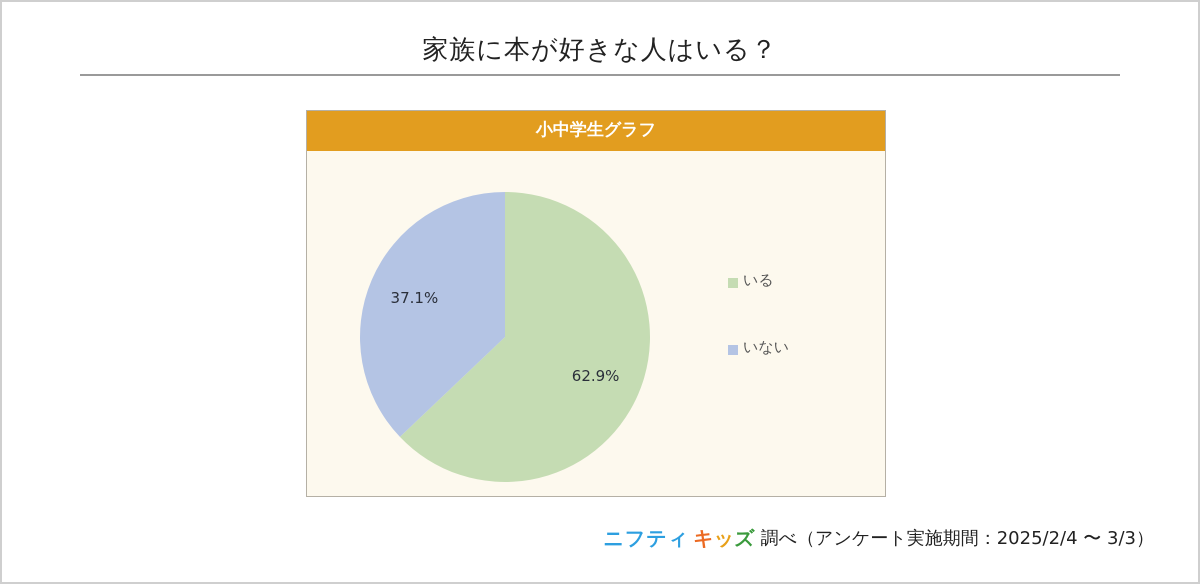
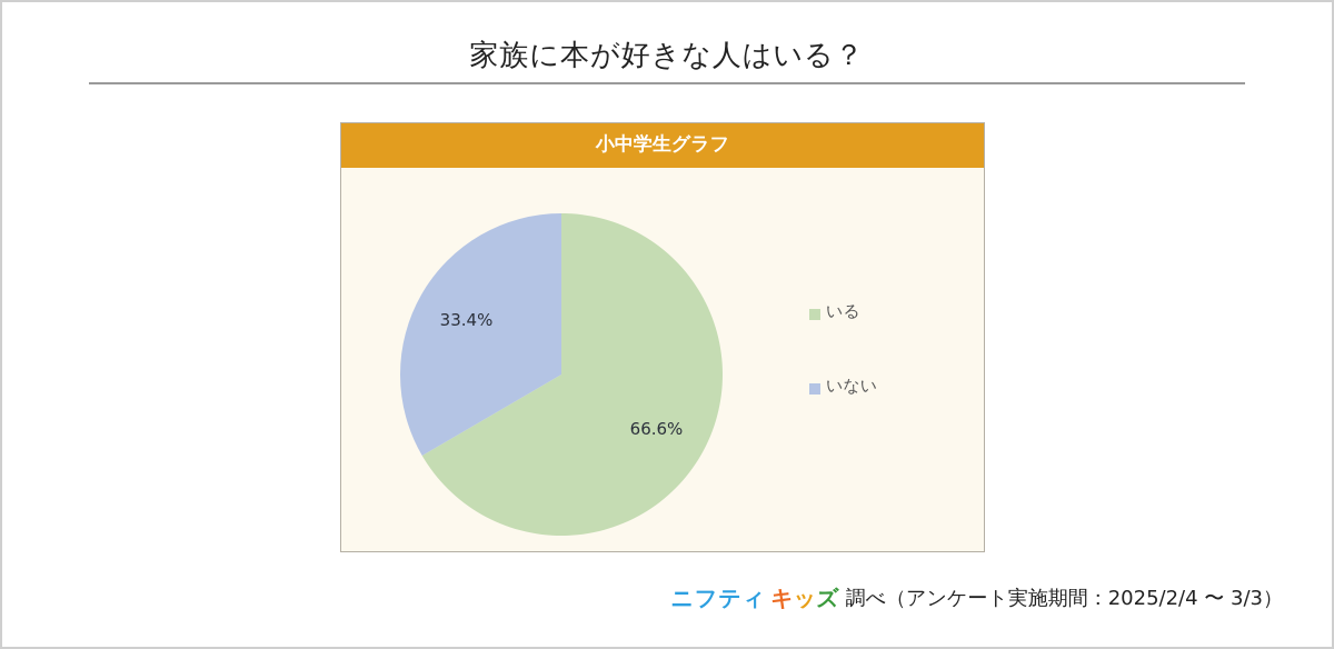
いる: 62.9% -> 66.6%
いない: 37.1% -> 33.4%
